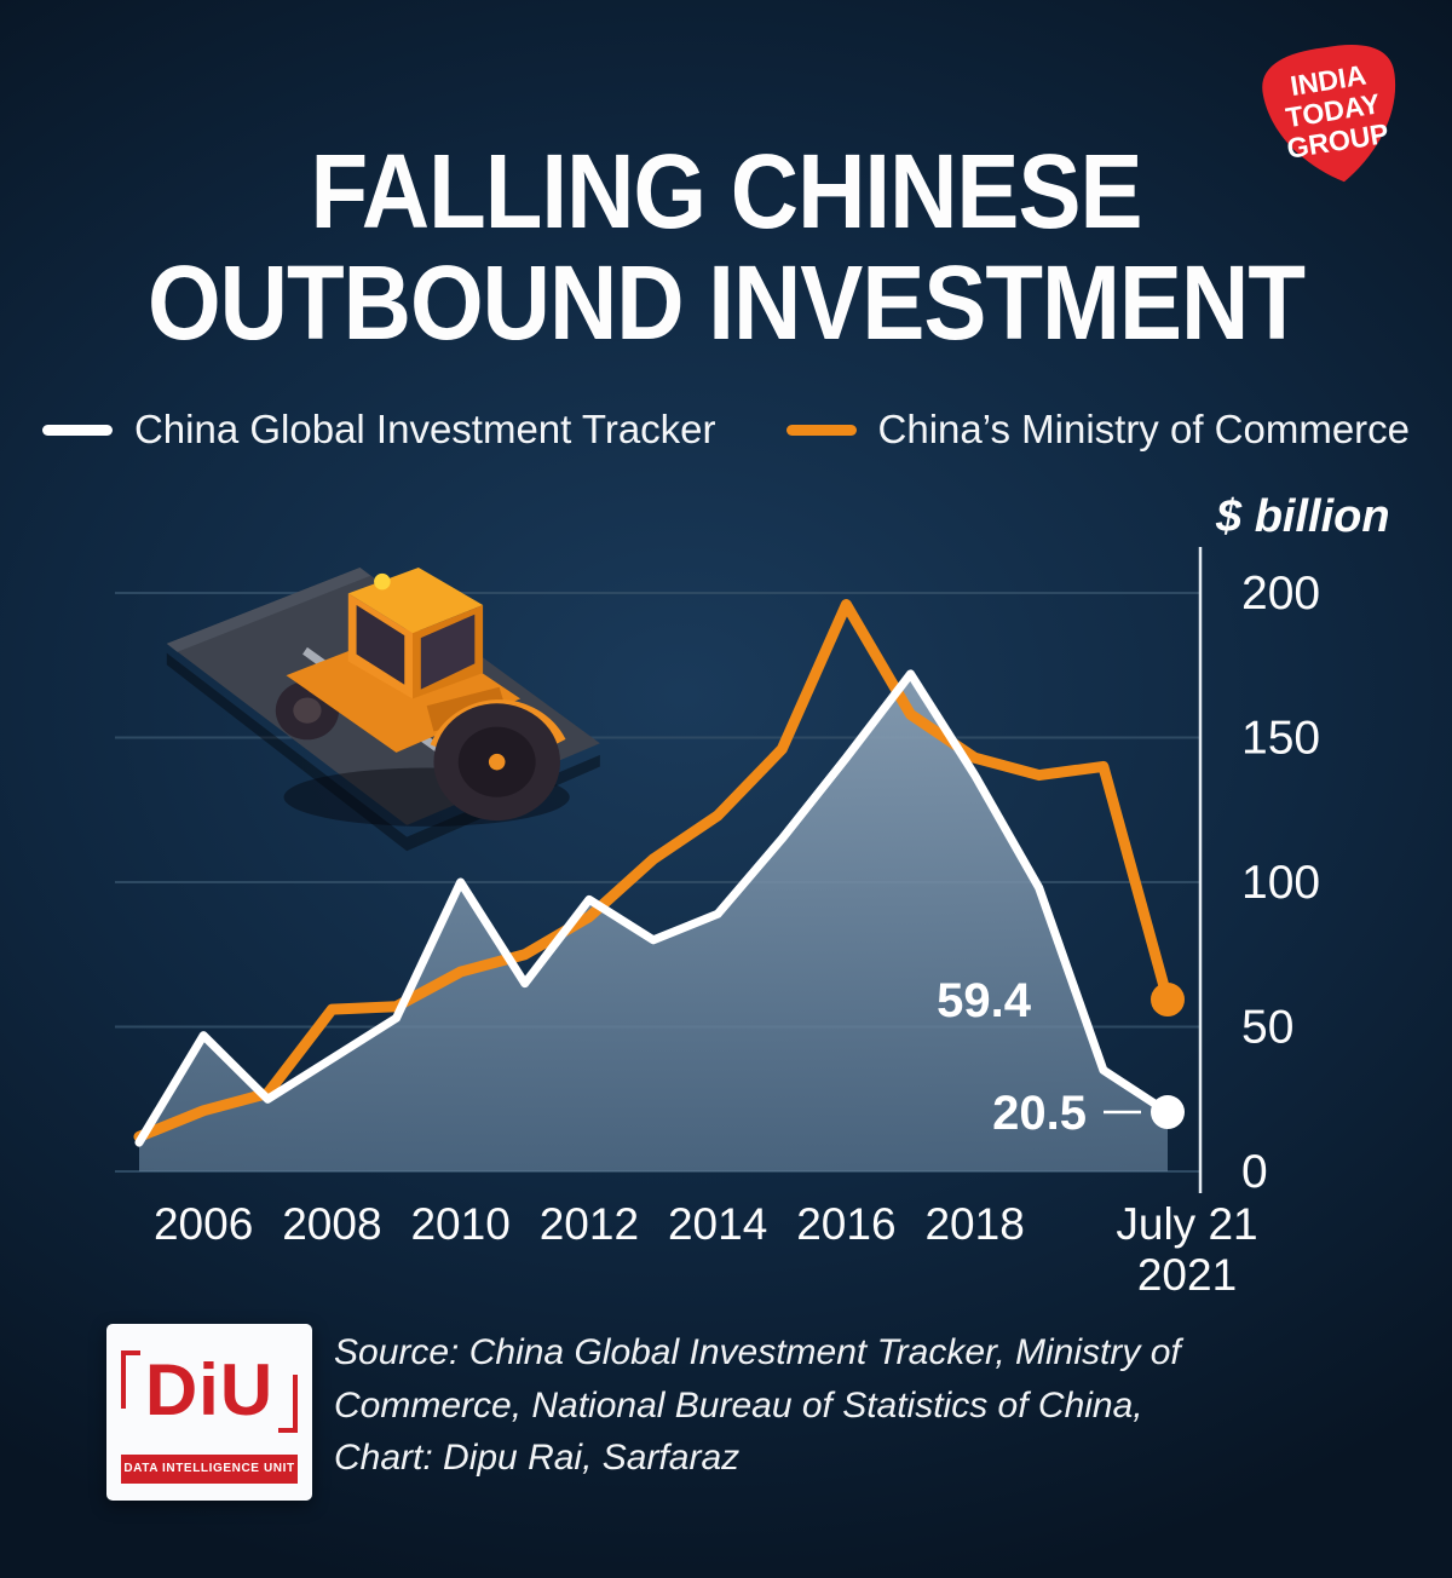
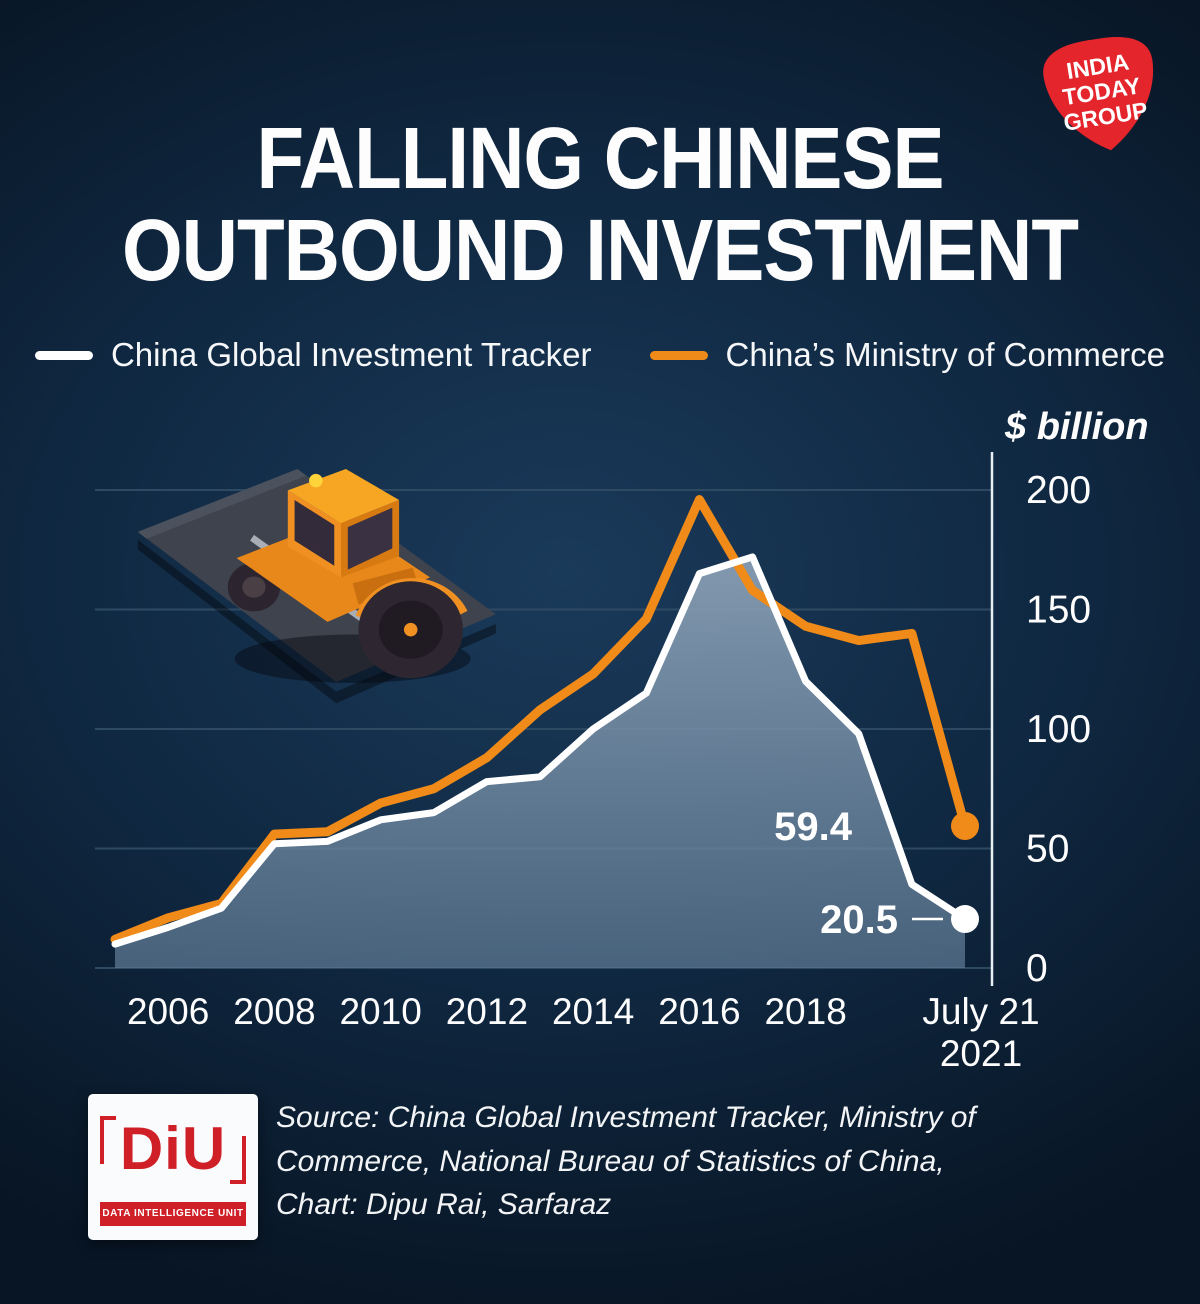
China Global Investment Tracker/2006: 47 -> 17
China Global Investment Tracker/2008: 39 -> 52
China Global Investment Tracker/2010: 100 -> 62
China Global Investment Tracker/2012: 94 -> 78
China Global Investment Tracker/2014: 89 -> 100
China Global Investment Tracker/2016: 143 -> 165
China Global Investment Tracker/2018: 137 -> 120
